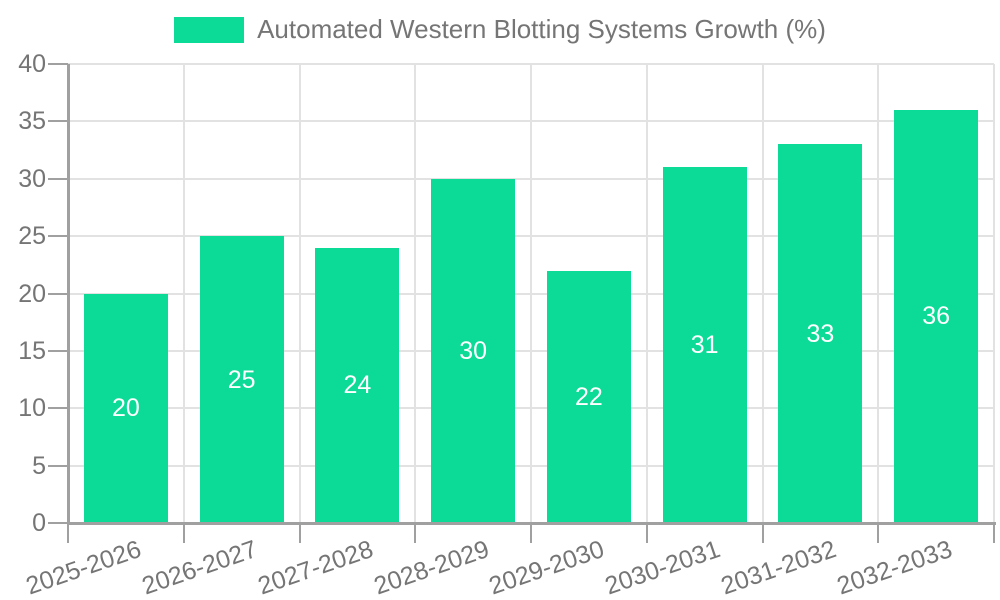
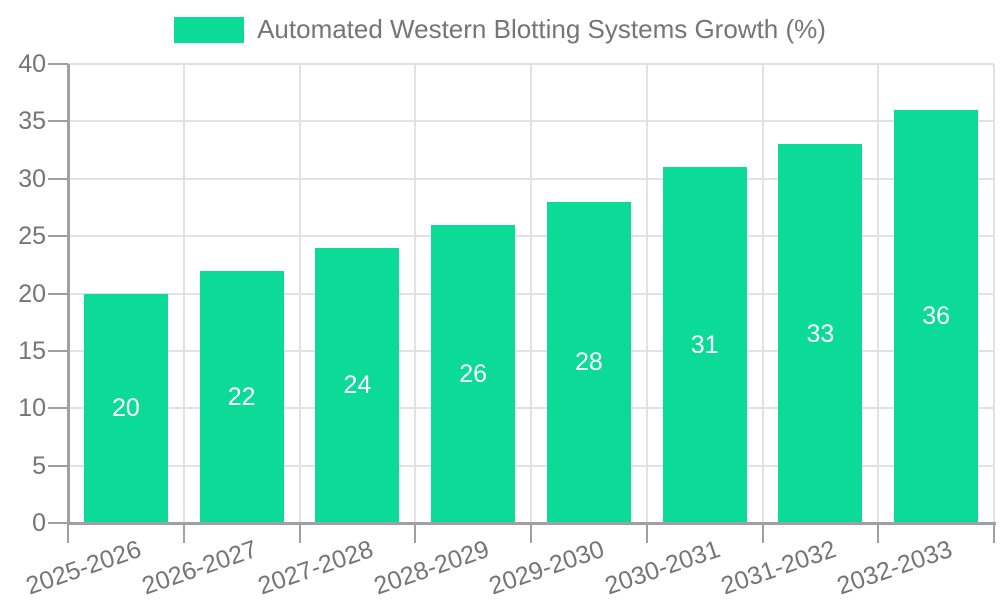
2026-2027: 25 -> 22
2028-2029: 30 -> 26
2029-2030: 22 -> 28
